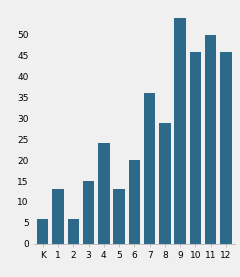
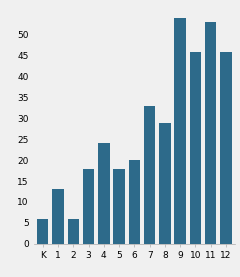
3: 15 -> 18
5: 13 -> 18
7: 36 -> 33
11: 50 -> 53
